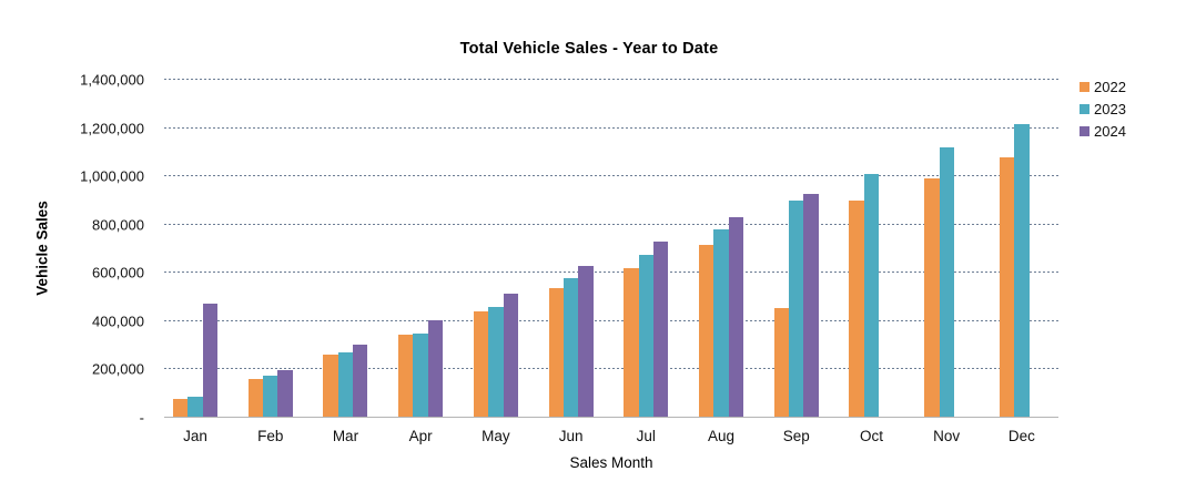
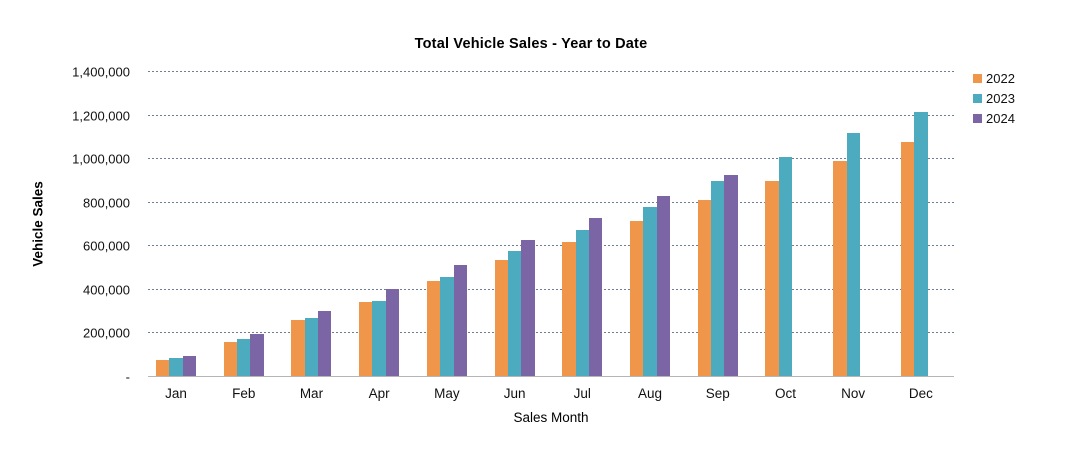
2024/Jan: 470000 -> 90000
2022/Sep: 450000 -> 810000
